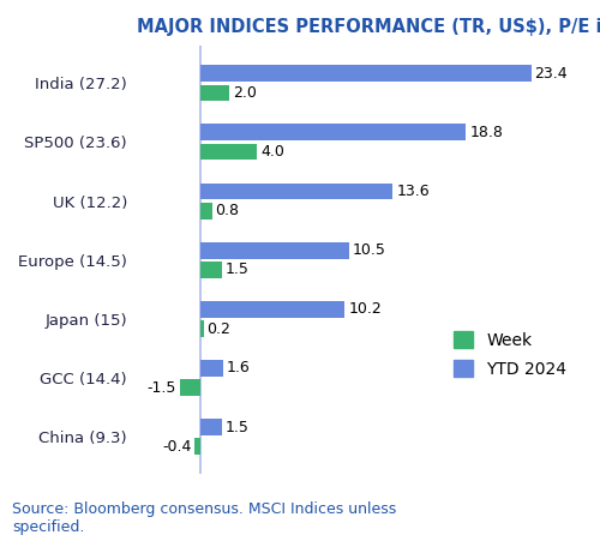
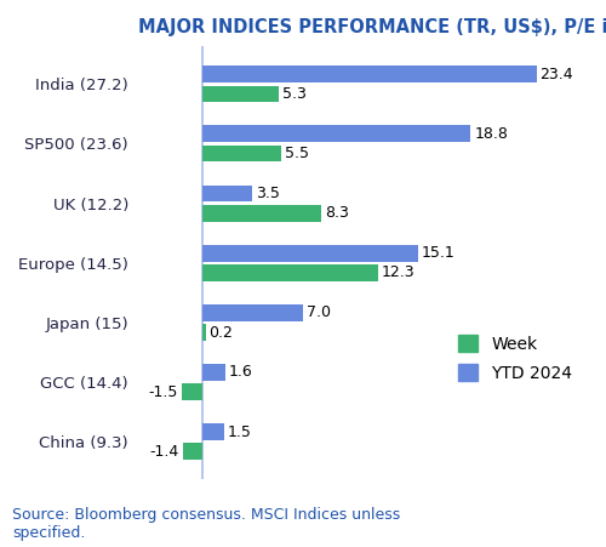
Week/India (27.2): 2.0 -> 5.3
Week/SP500 (23.6): 4.0 -> 5.5
YTD 2024/UK (12.2): 13.6 -> 3.5
Week/UK (12.2): 0.8 -> 8.3
YTD 2024/Europe (14.5): 10.5 -> 15.1
Week/Europe (14.5): 1.5 -> 12.3
YTD 2024/Japan (15): 10.2 -> 7.0
Week/China (9.3): -0.4 -> -1.4
